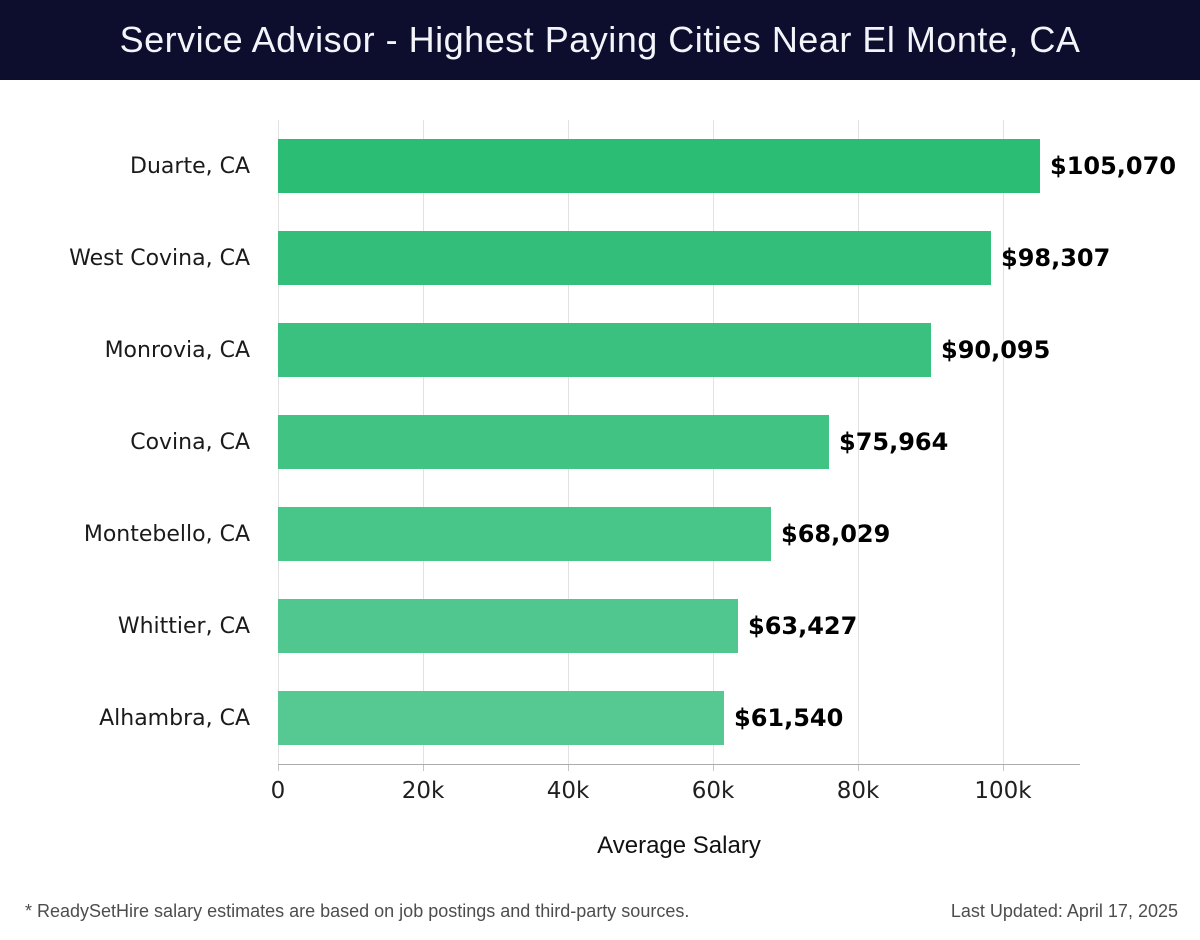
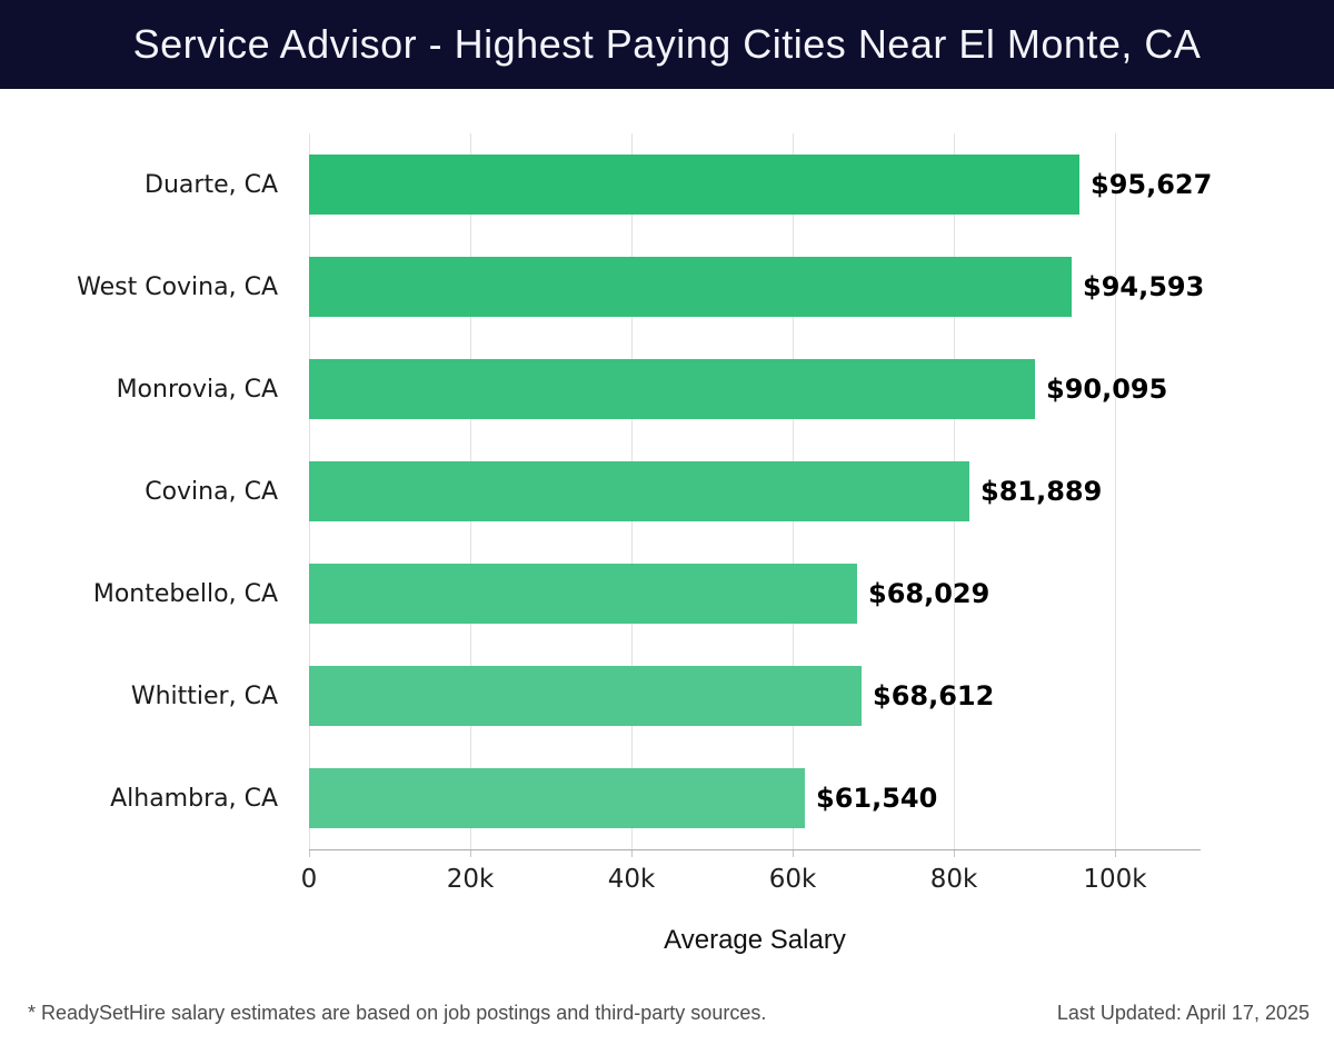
Duarte, CA: $105,070 -> $95,627
West Covina, CA: $98,307 -> $94,593
Covina, CA: $75,964 -> $81,889
Whittier, CA: $63,427 -> $68,612
